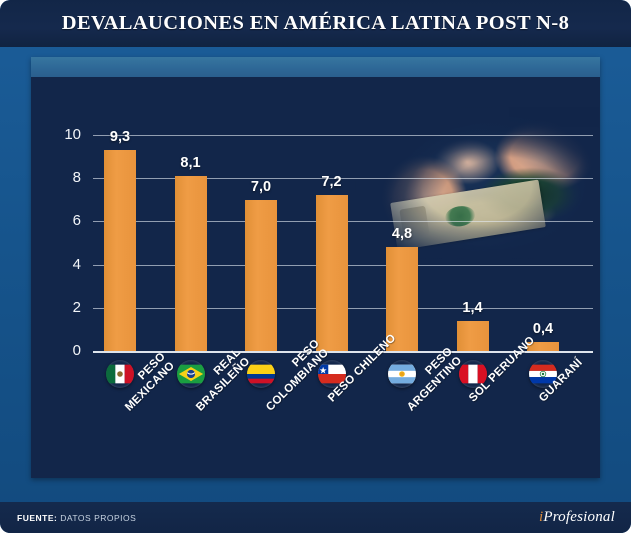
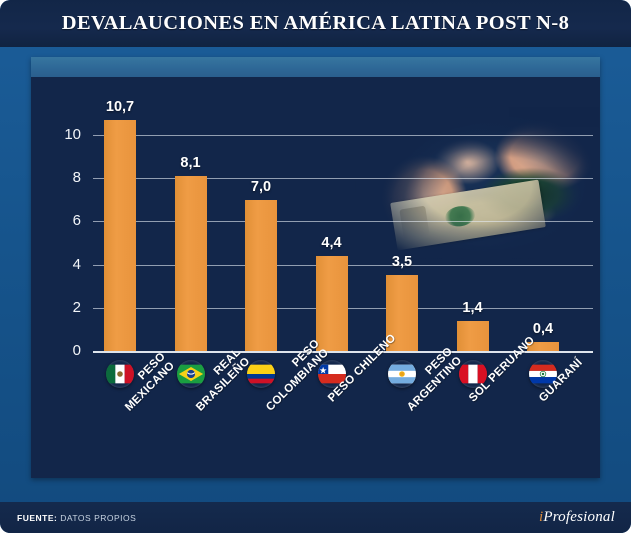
PESO MEXICANO: 9,3 -> 10,7
PESO CHILENO: 7,2 -> 4,4
PESO ARGENTINO: 4,8 -> 3,5
